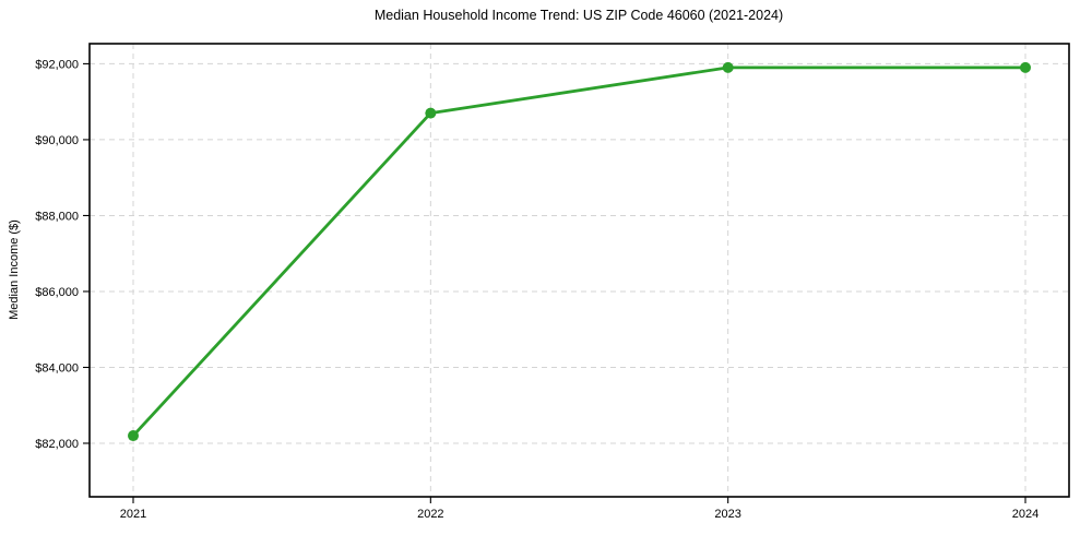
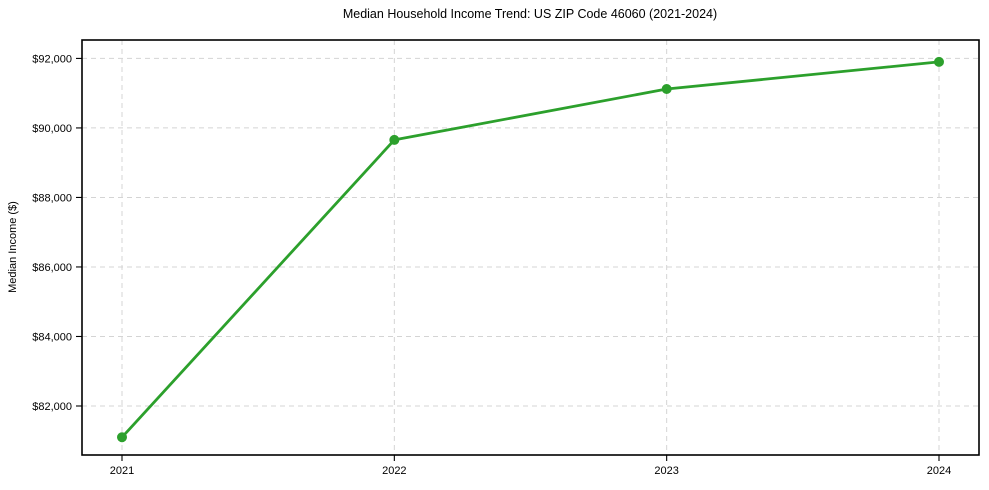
2021: $82200 -> $81100
2022: $90700 -> $89700
2023: $91900 -> $91100
